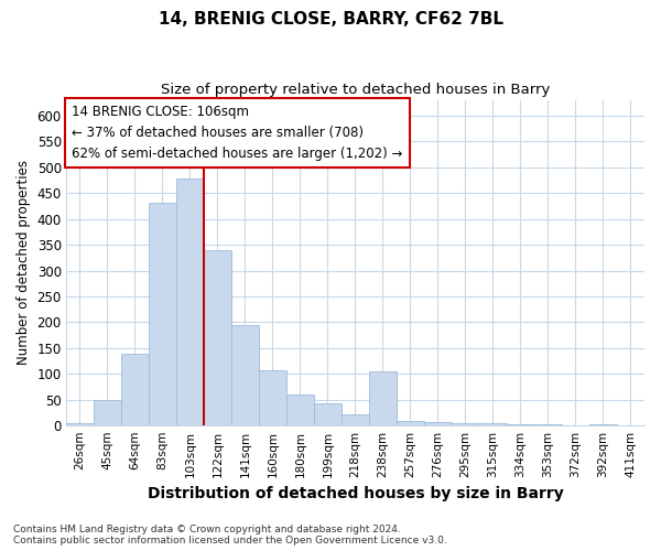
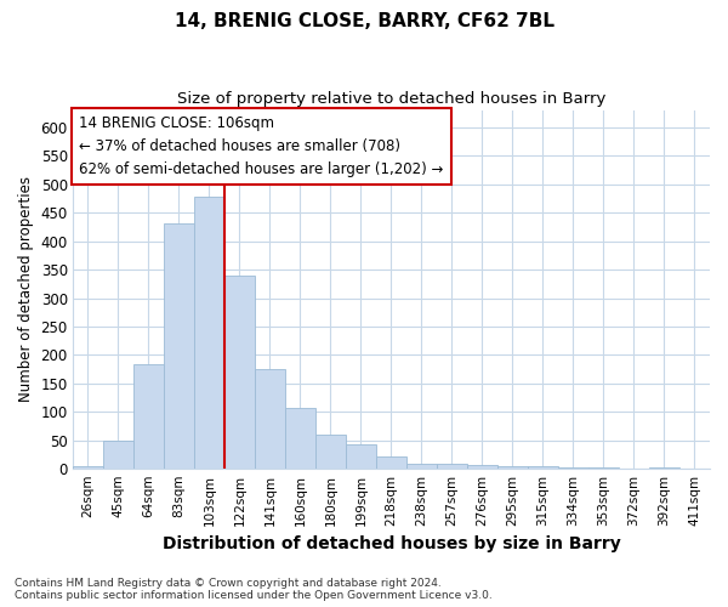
64sqm: 140 -> 185
141sqm: 195 -> 175
238sqm: 105 -> 10
